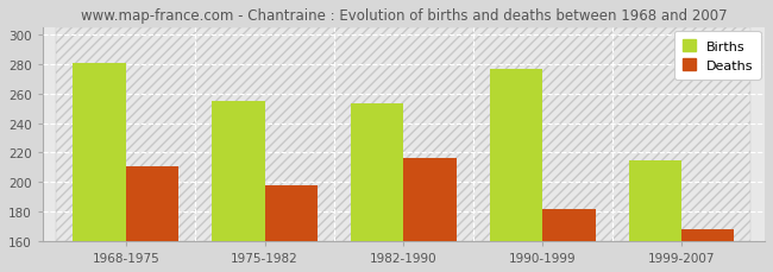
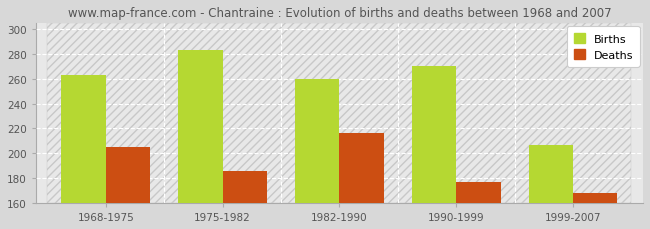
Births/1968-1975: 281 -> 263
Deaths/1968-1975: 211 -> 205
Births/1975-1982: 255 -> 283
Deaths/1975-1982: 198 -> 186
Births/1982-1990: 253 -> 260
Births/1990-1999: 277 -> 270
Deaths/1990-1999: 182 -> 177
Births/1999-2007: 215 -> 207
